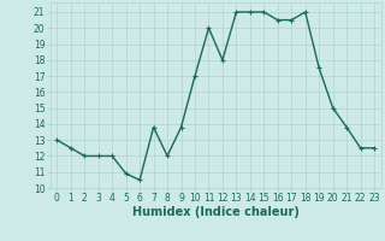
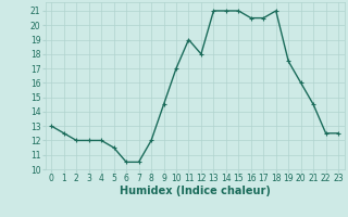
5: 10.9 -> 11.5
7: 13.8 -> 10.5
9: 13.8 -> 14.5
11: 20.0 -> 19.0
20: 15.0 -> 16.0
21: 13.8 -> 14.5
